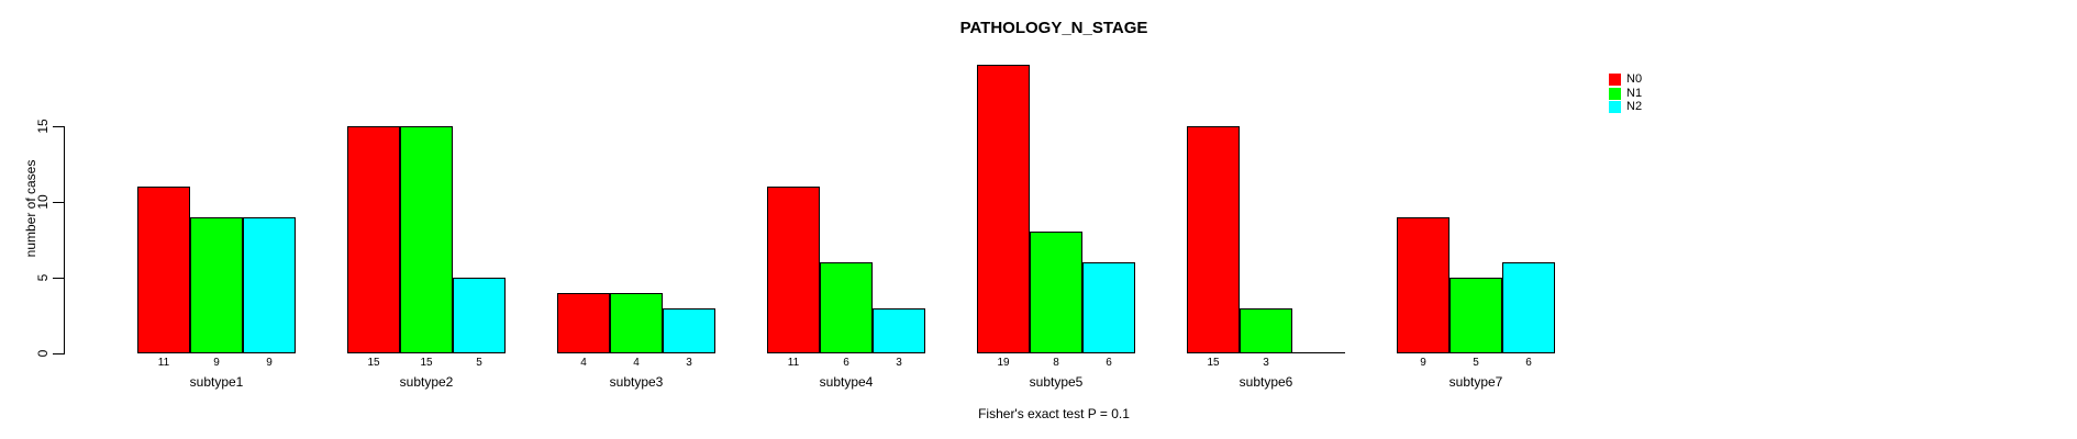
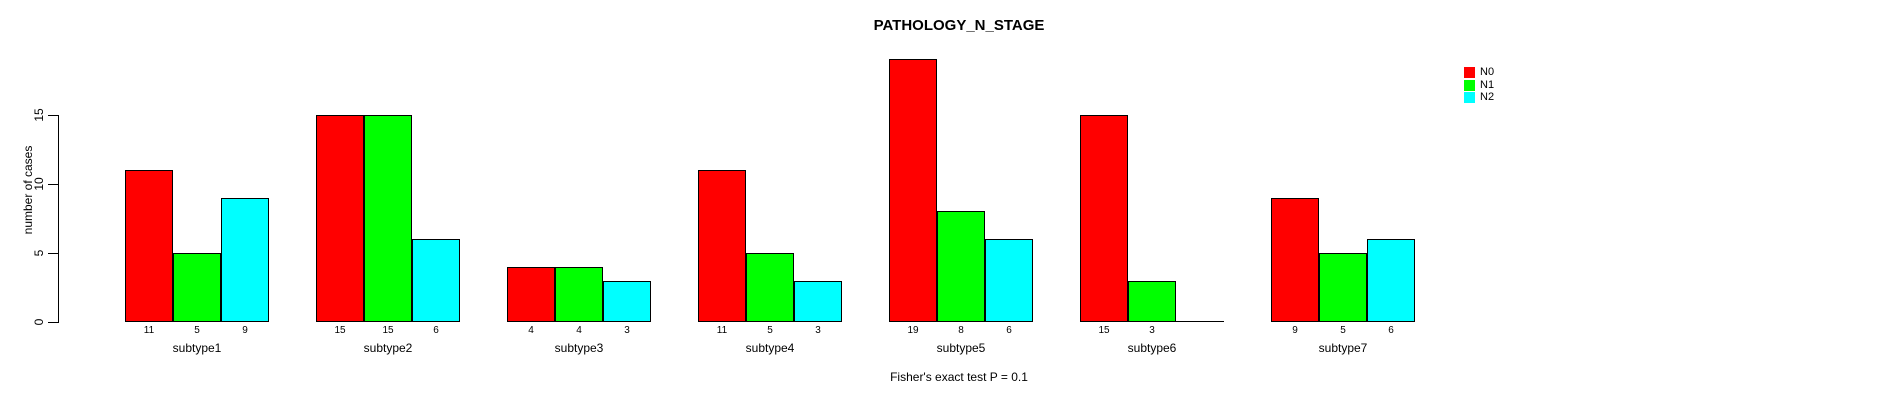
N1/subtype1: 9 -> 5
N2/subtype2: 5 -> 6
N1/subtype4: 6 -> 5
